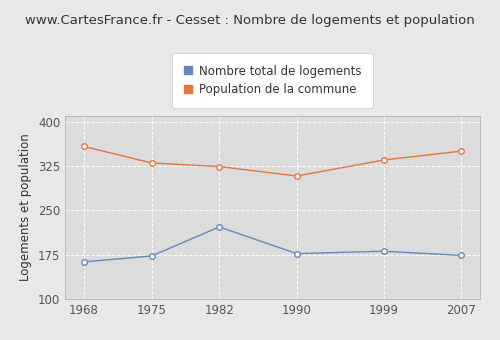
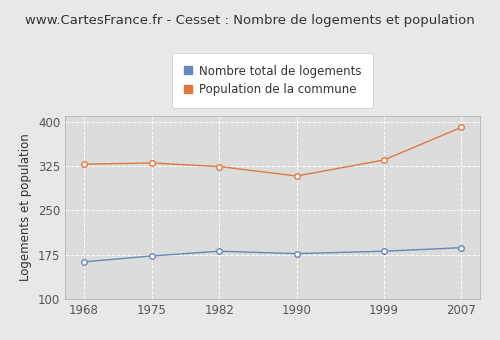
Population de la commune/1968: 358 -> 328
Nombre total de logements/1982: 222 -> 181
Nombre total de logements/2007: 174 -> 187
Population de la commune/2007: 350 -> 390
